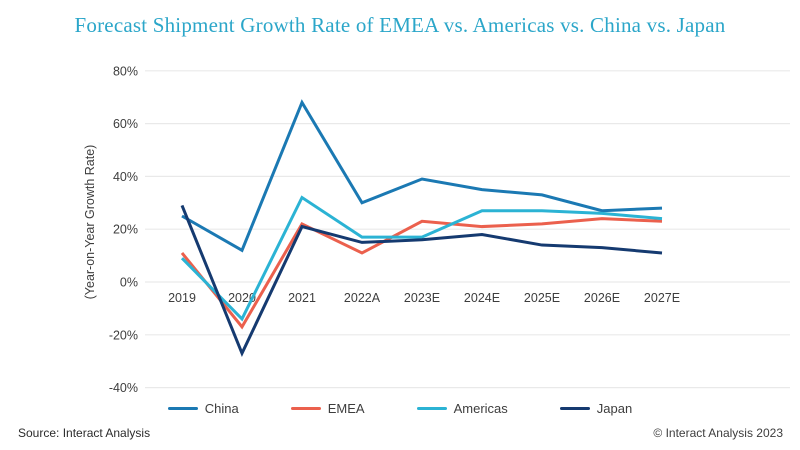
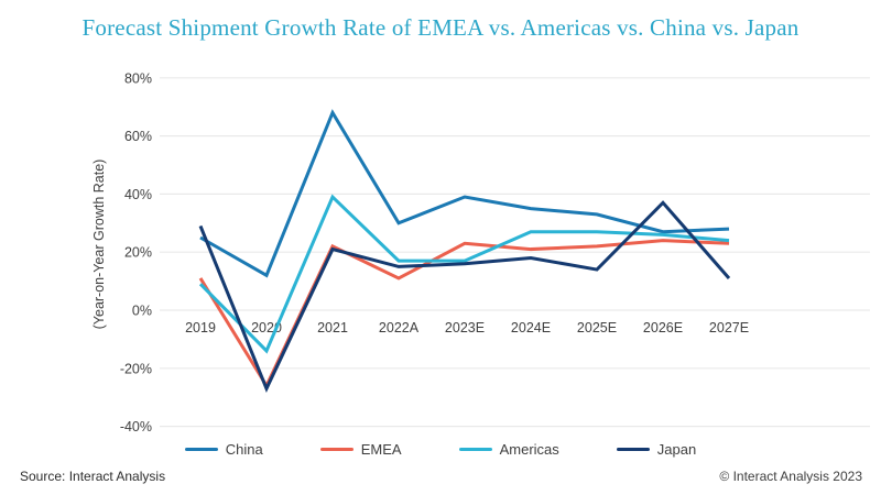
EMEA/2020: -17% -> -26%
Americas/2021: 32% -> 39%
Japan/2026E: 13% -> 37%
